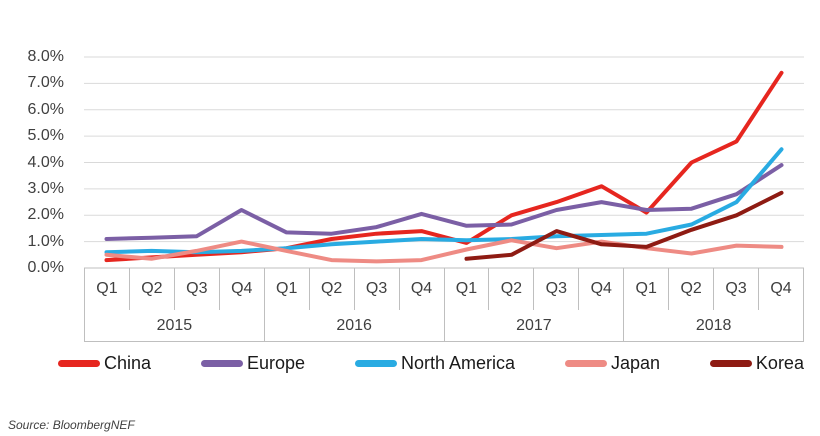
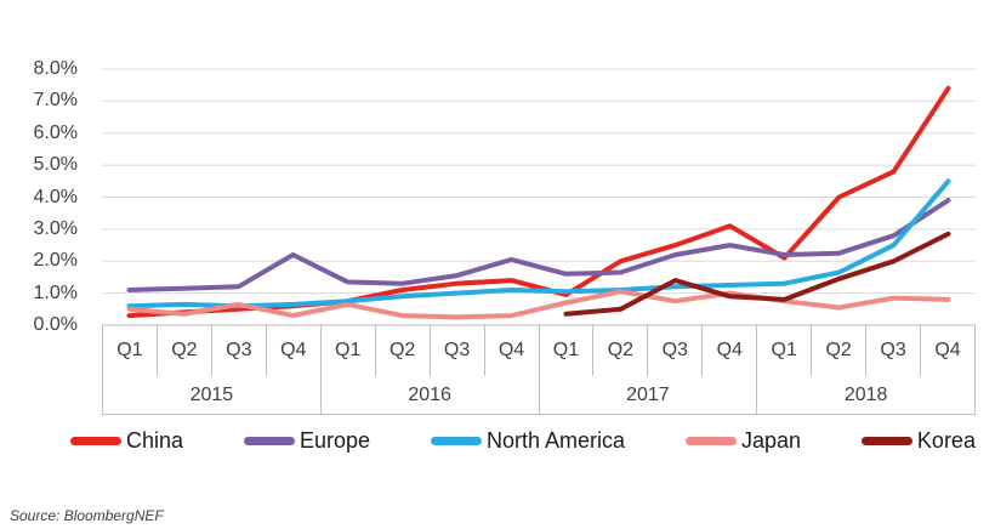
Japan/Q4 2015: 1.0% -> 0.3%
